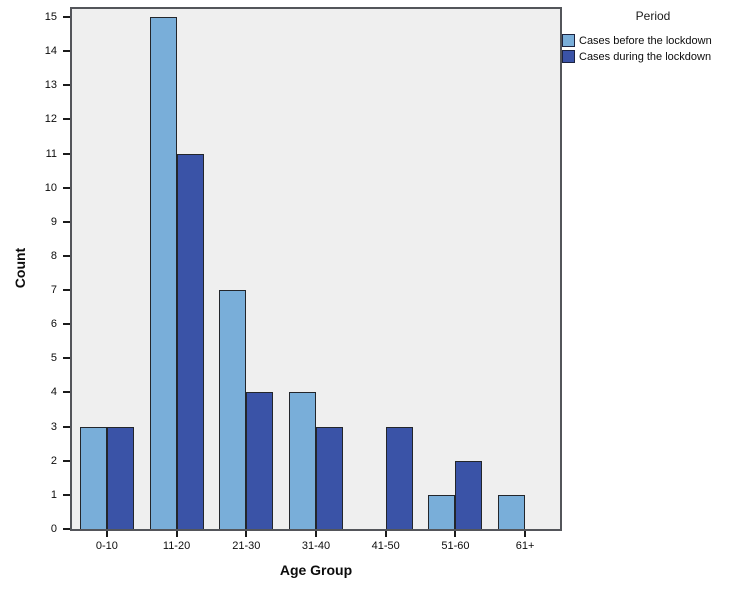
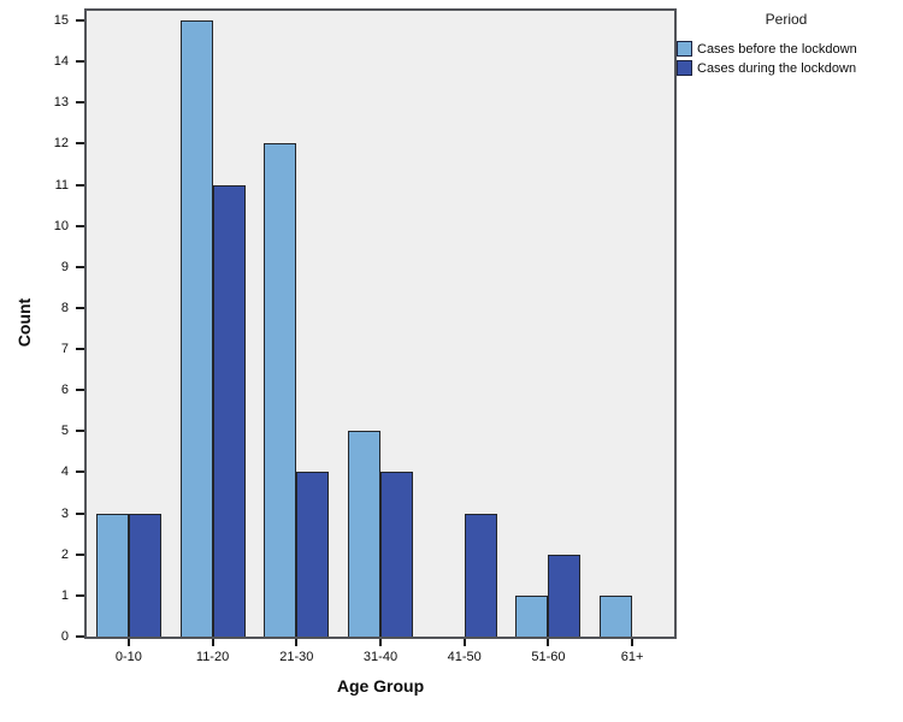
Cases before the lockdown/21-30: 7 -> 12
Cases before the lockdown/31-40: 4 -> 5
Cases during the lockdown/31-40: 3 -> 4
